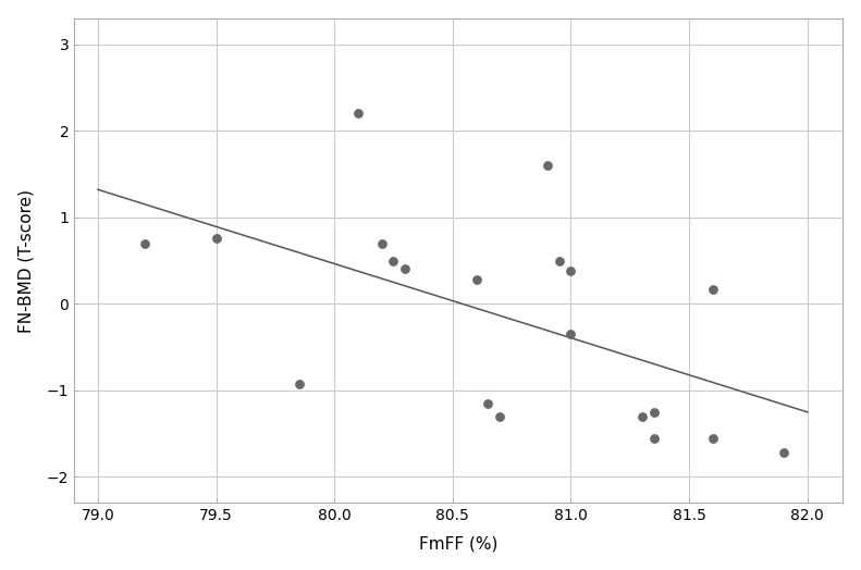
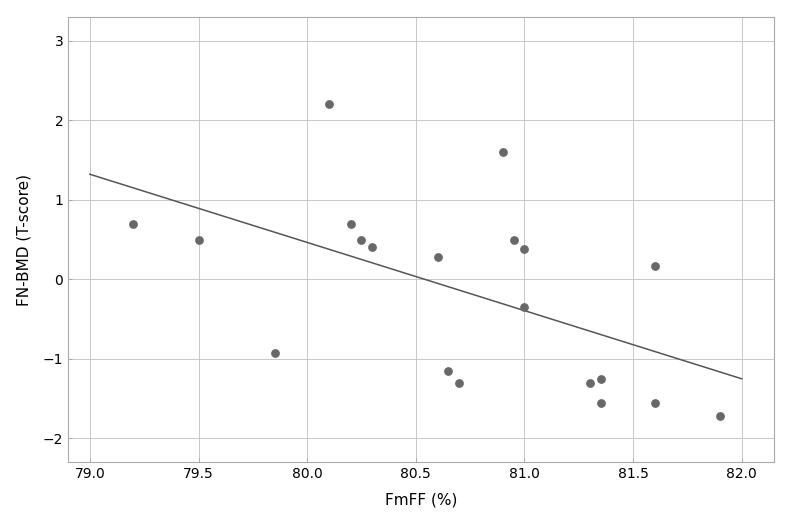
79.5: 0.76 -> 0.50
